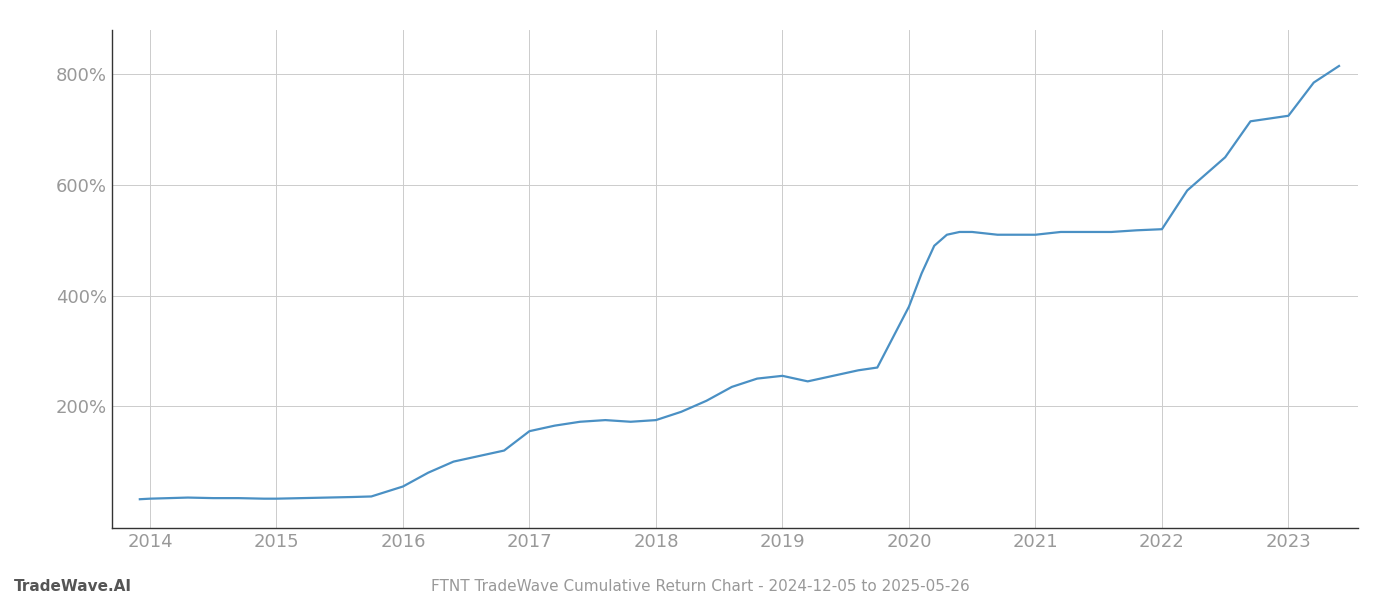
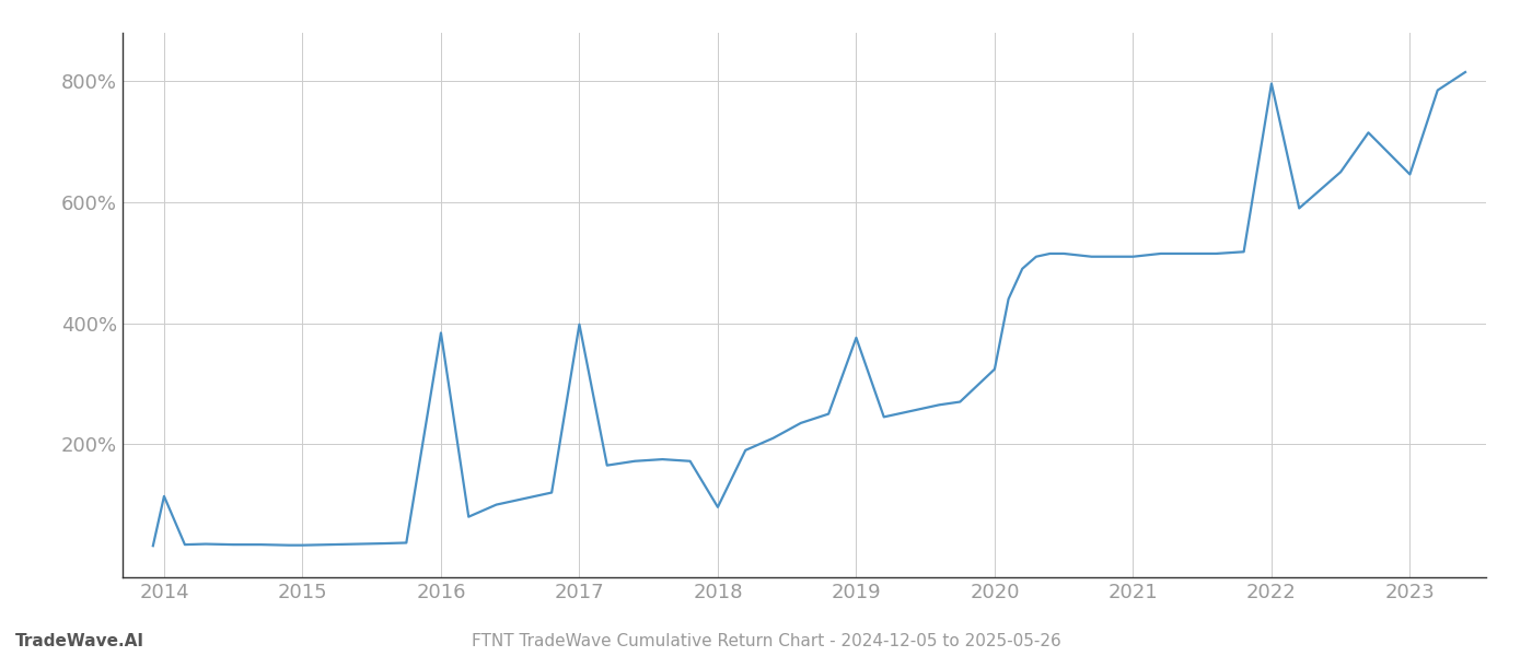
2014: 33% -> 114%
2016: 55% -> 384%
2017: 155% -> 398%
2018: 175% -> 96%
2019: 255% -> 376%
2020: 380% -> 324%
2022: 520% -> 796%
2023: 725% -> 646%
